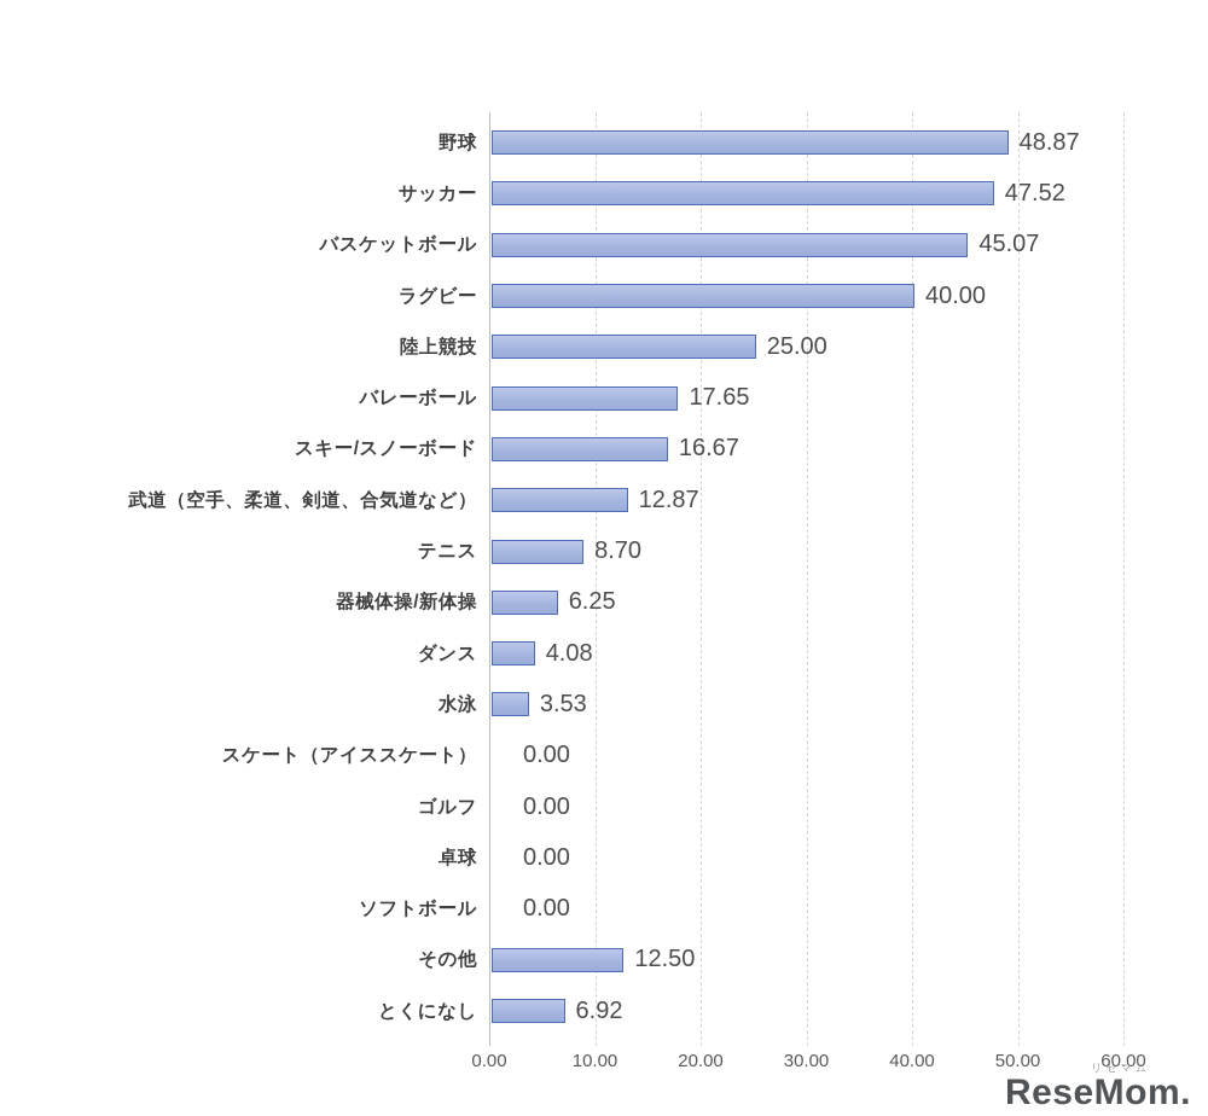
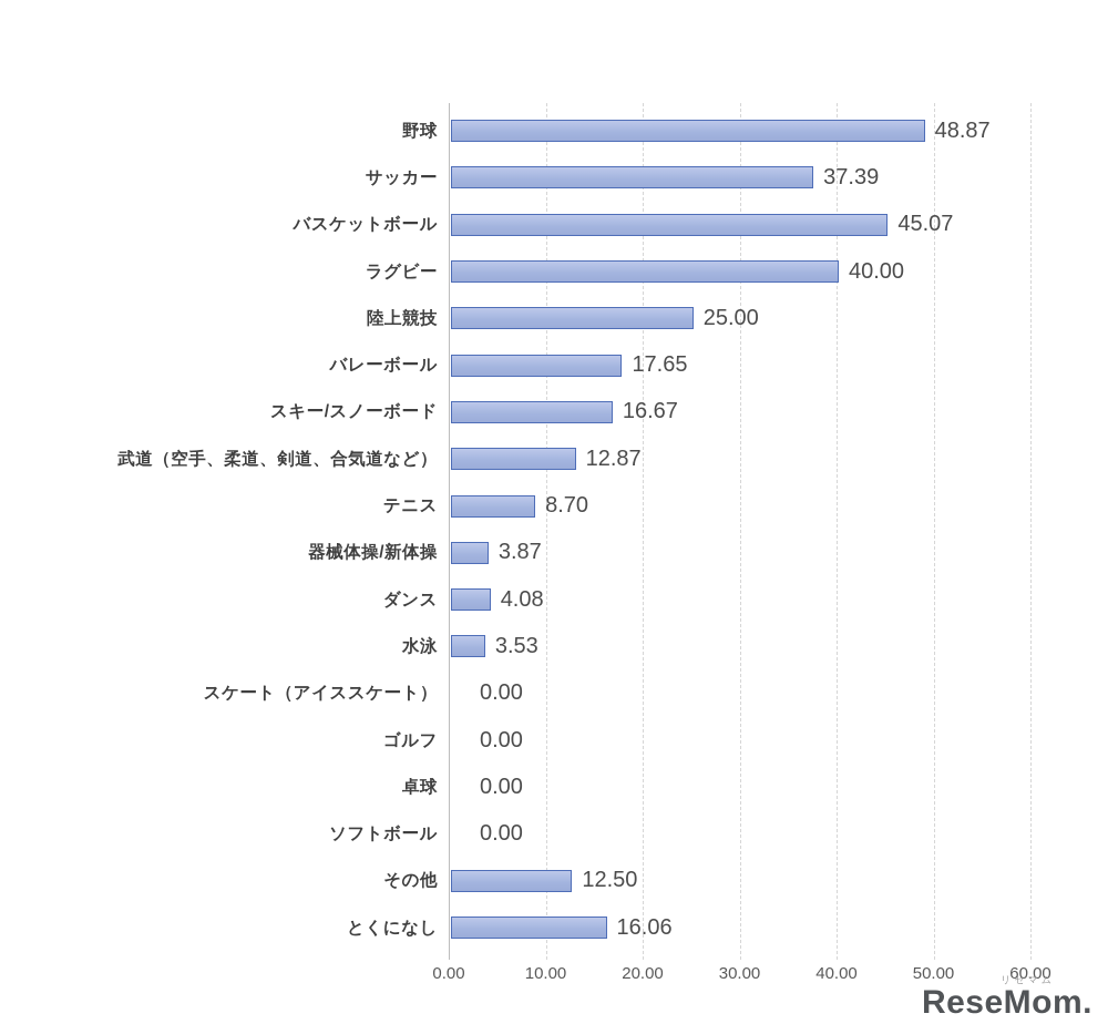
サッカー: 47.52 -> 37.39
器械体操/新体操: 6.25 -> 3.87
とくになし: 6.92 -> 16.06
